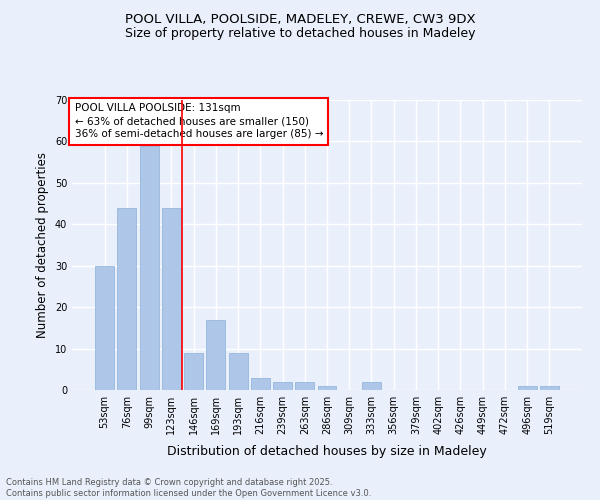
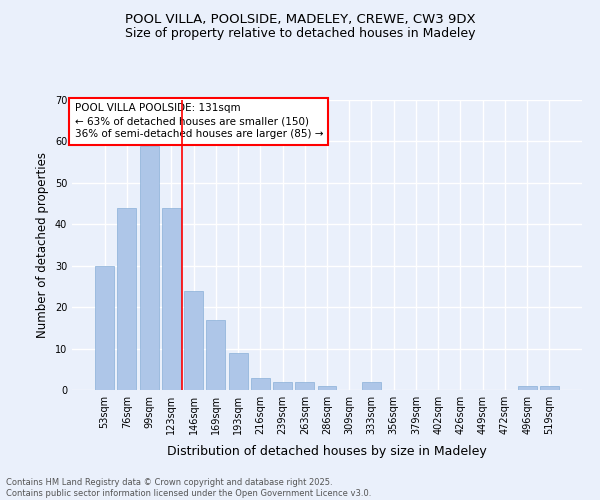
146sqm: 9 -> 24
